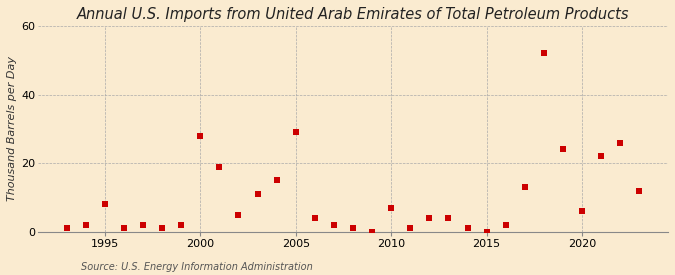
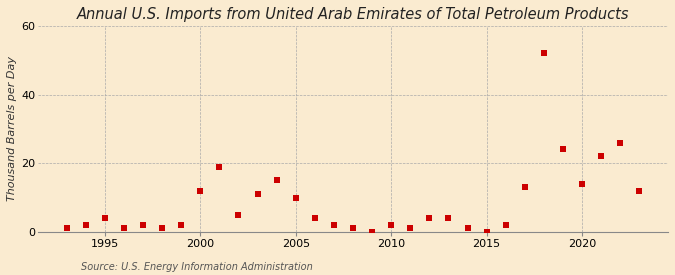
1995: 8 -> 4
2000: 28 -> 12
2005: 29 -> 10
2010: 7 -> 2
2020: 6 -> 14
